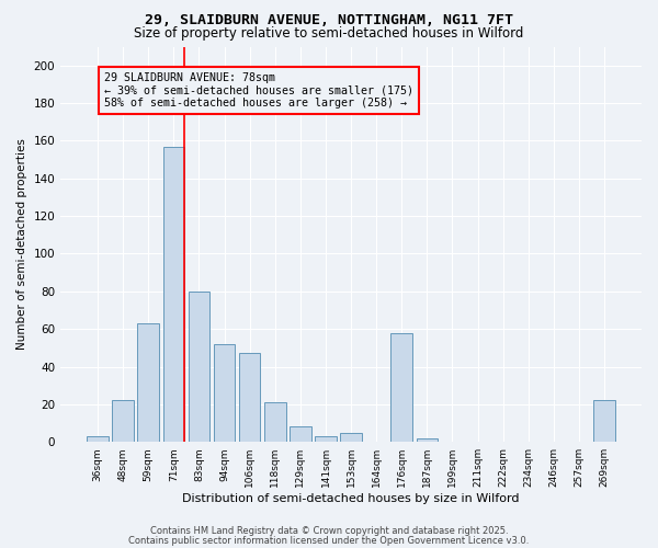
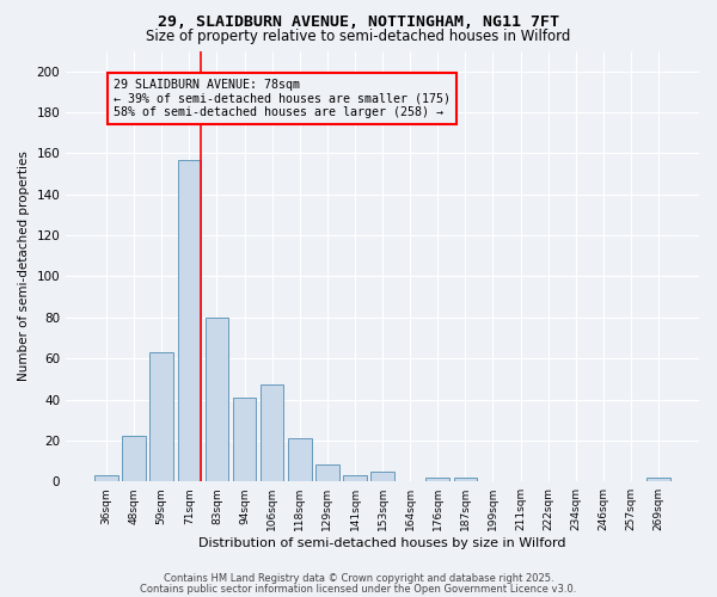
94sqm: 52 -> 41
176sqm: 58 -> 2
269sqm: 22 -> 2
